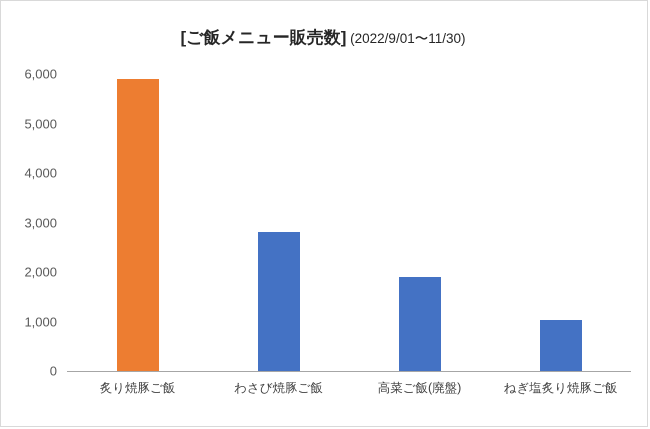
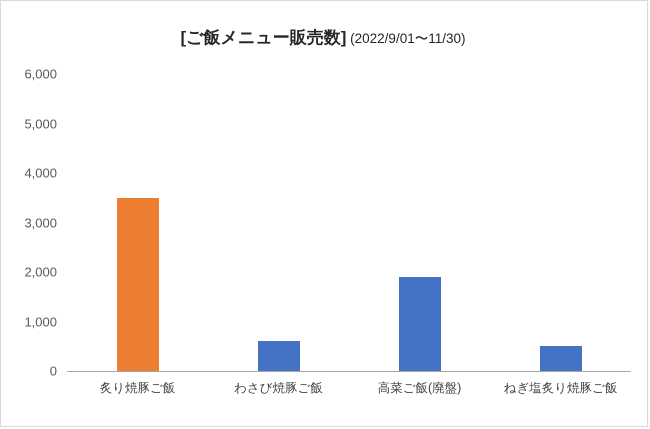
炙り焼豚ご飯: 5900 -> 3500
わさび焼豚ご飯: 2800 -> 600
ねぎ塩炙り焼豚ご飯: 1000 -> 500
